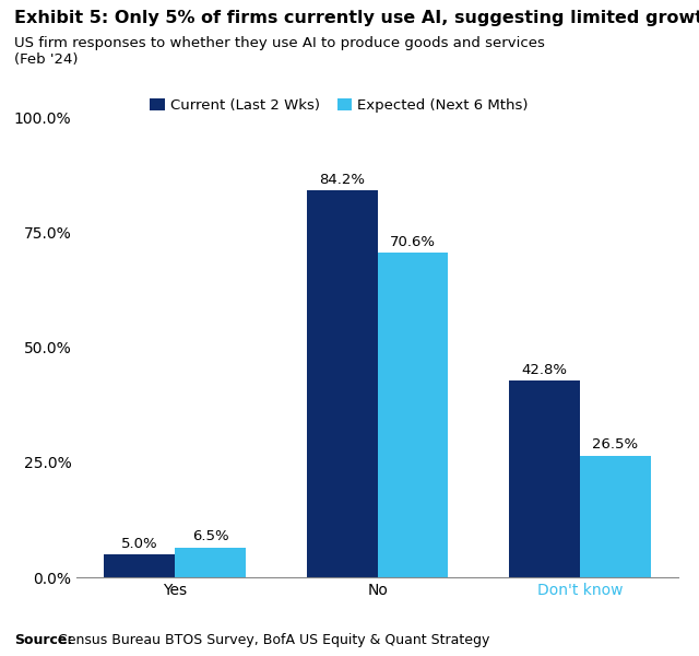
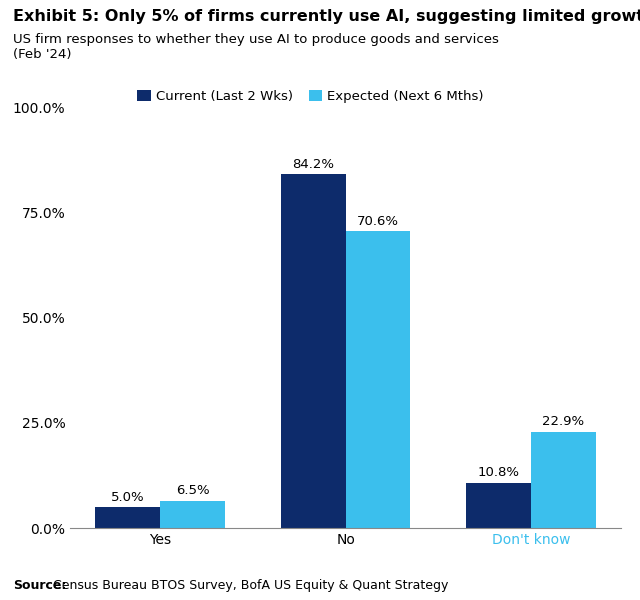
Current (Last 2 Wks)/Don't know: 42.8% -> 10.8%
Expected (Next 6 Mths)/Don't know: 26.5% -> 22.9%
